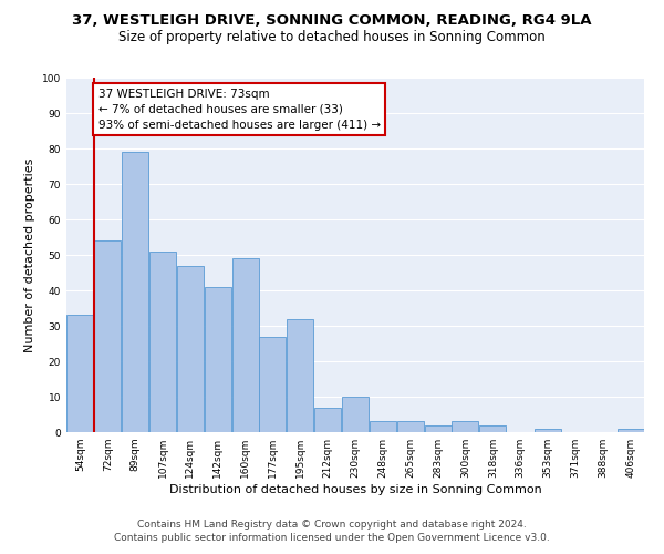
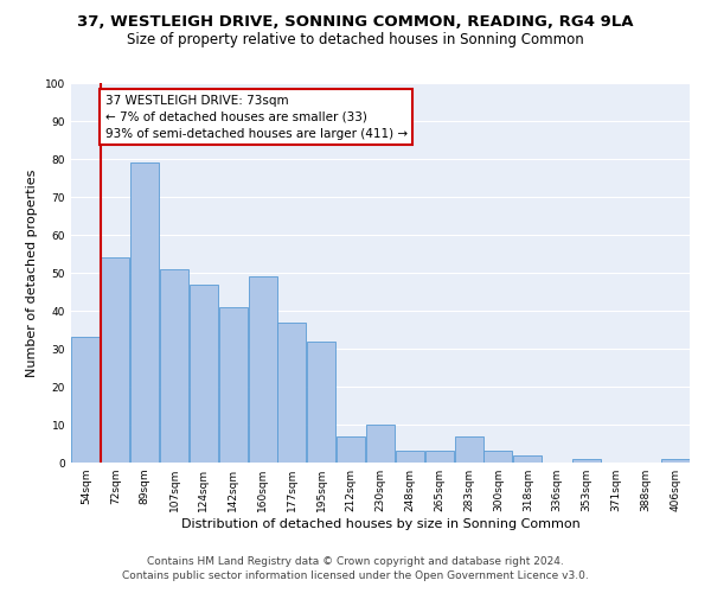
177sqm: 27 -> 37
283sqm: 2 -> 7
